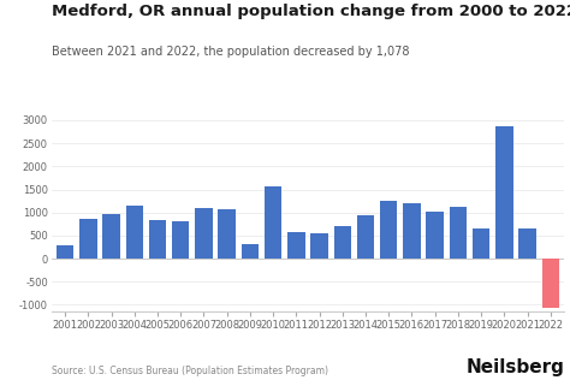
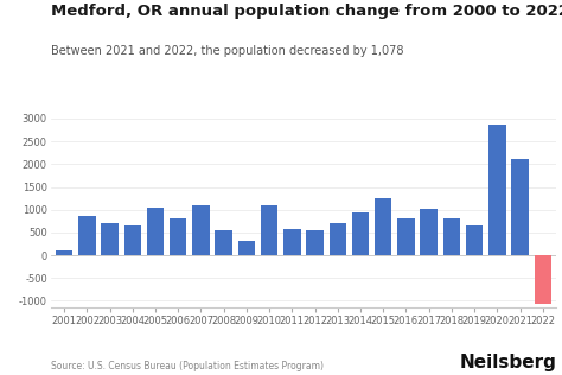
2001: 300 -> 100
2003: 970 -> 700
2004: 1140 -> 650
2005: 840 -> 1050
2008: 1060 -> 550
2010: 1560 -> 1100
2016: 1210 -> 800
2018: 1110 -> 800
2021: 650 -> 2100
